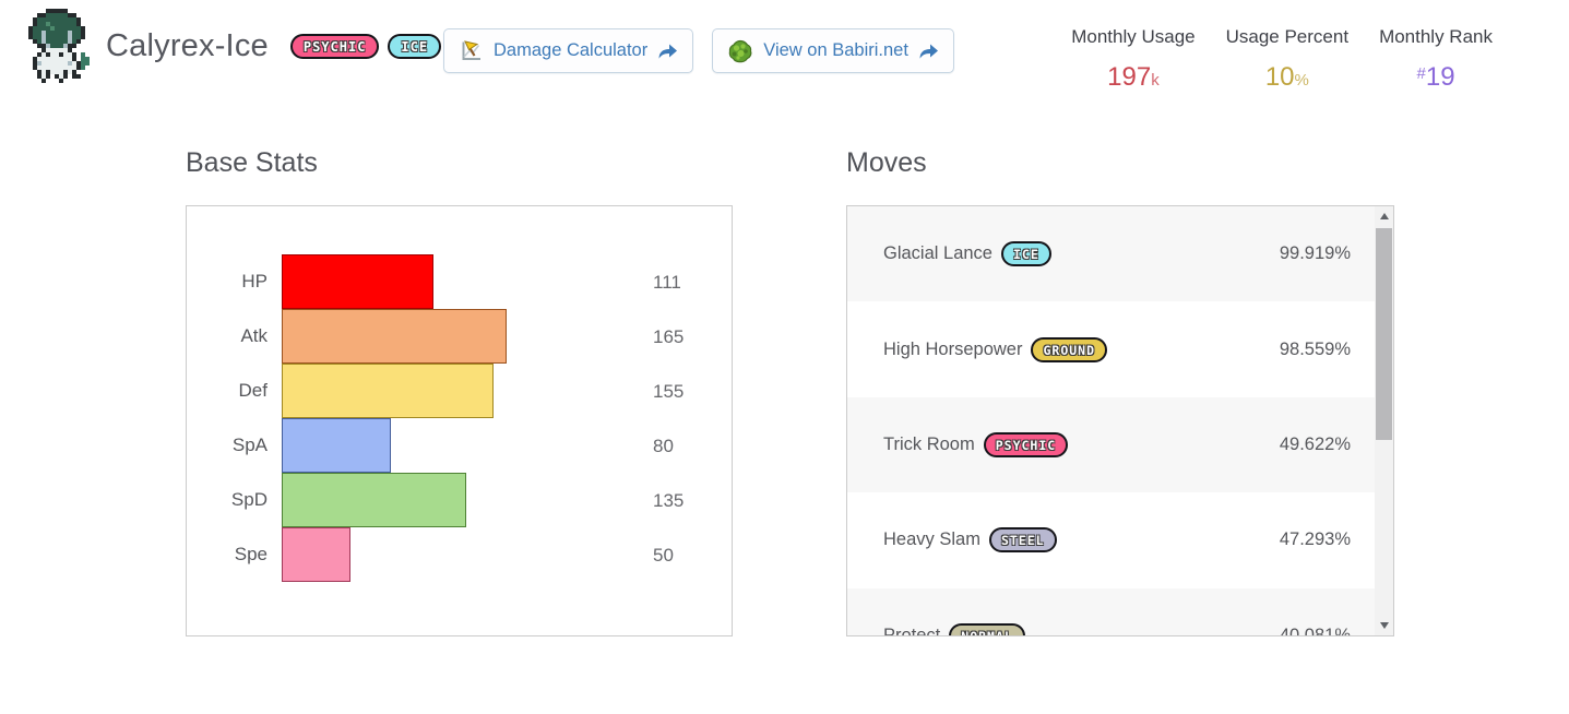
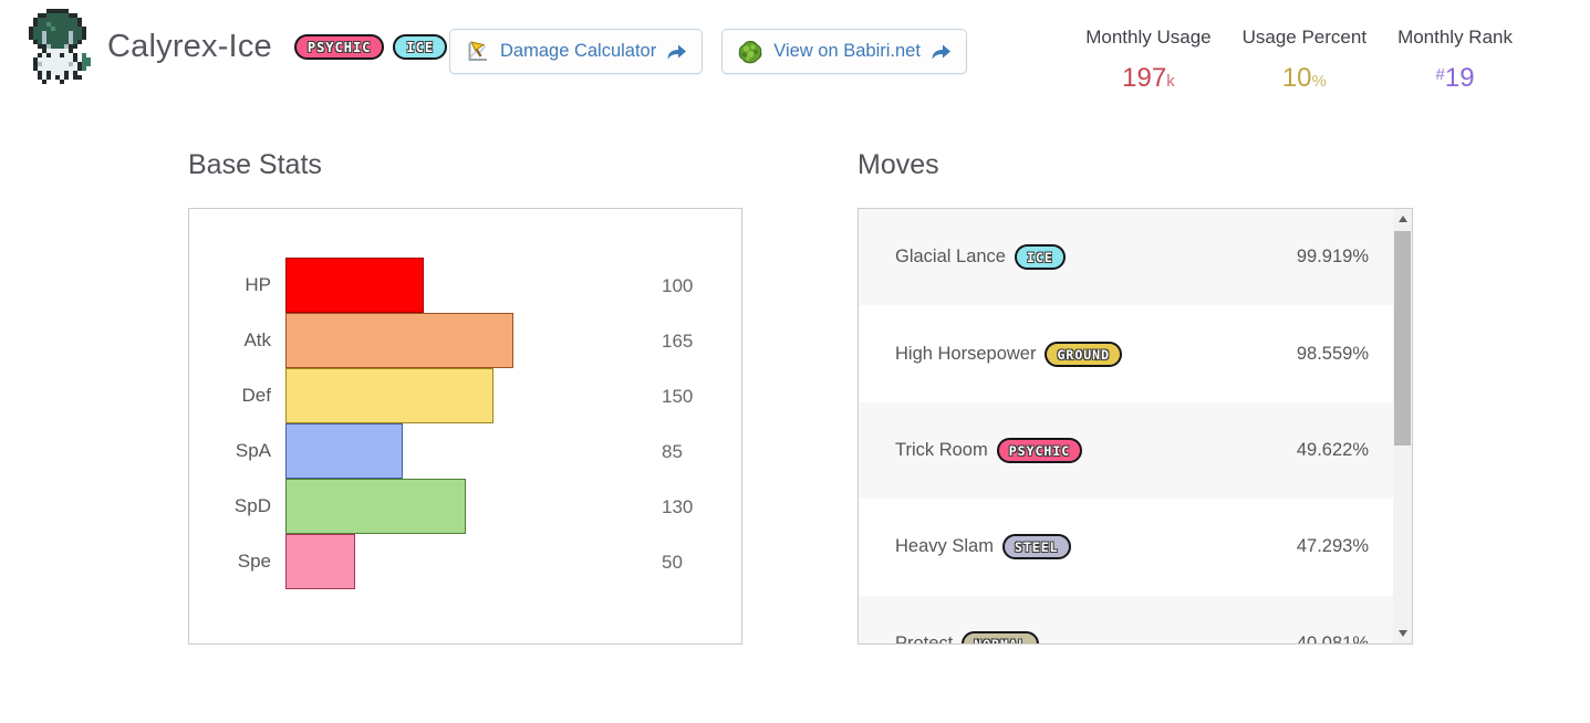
HP: 111 -> 100
Def: 155 -> 150
SpA: 80 -> 85
SpD: 135 -> 130
